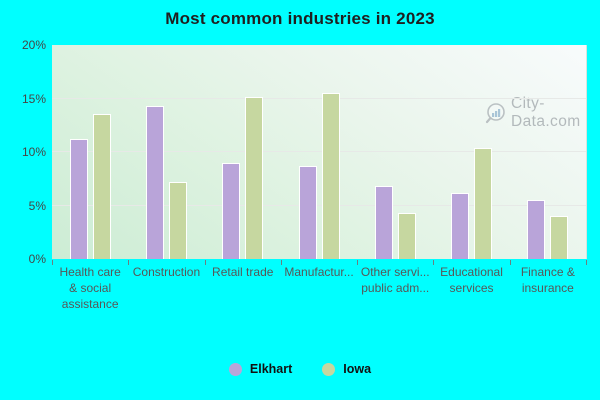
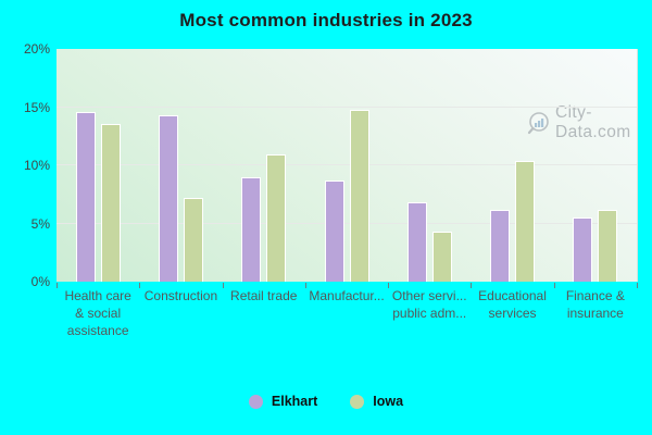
Elkhart/Health care & social assistance: 11.2% -> 14.6%
Iowa/Retail trade: 15.1% -> 10.9%
Iowa/Manufactur...: 15.5% -> 14.8%
Iowa/Finance & insurance: 4.0% -> 6.2%
